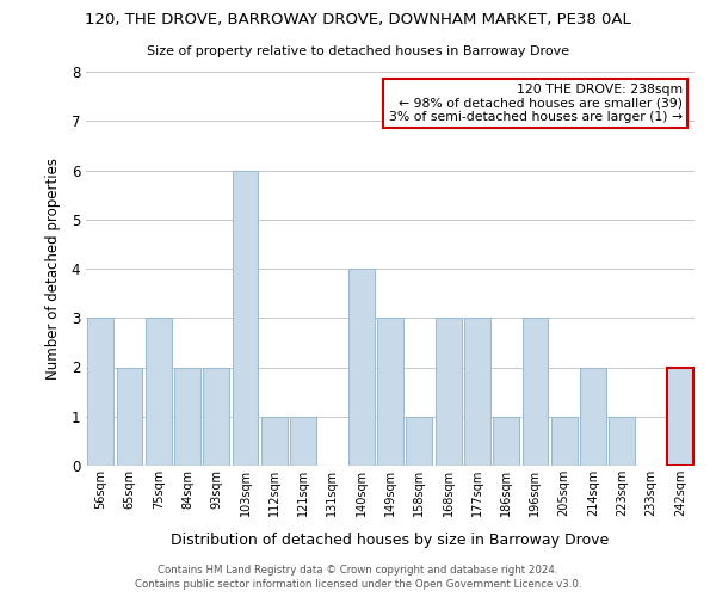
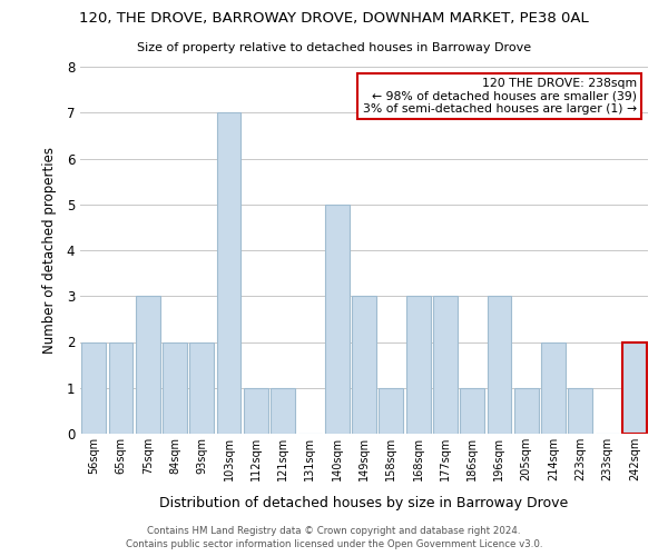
56sqm: 3 -> 2
103sqm: 6 -> 7
140sqm: 4 -> 5
